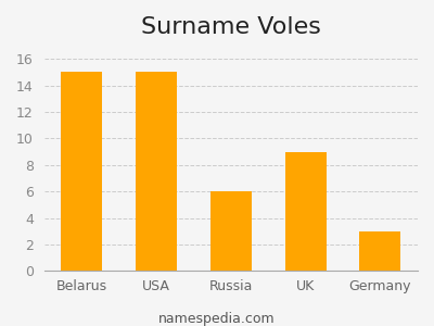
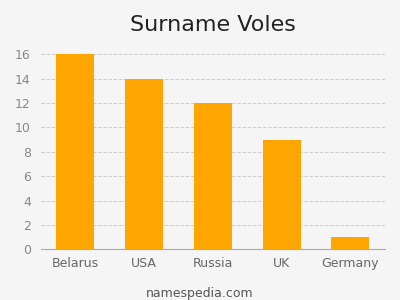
Belarus: 15 -> 16
USA: 15 -> 14
Russia: 6 -> 12
Germany: 3 -> 1
